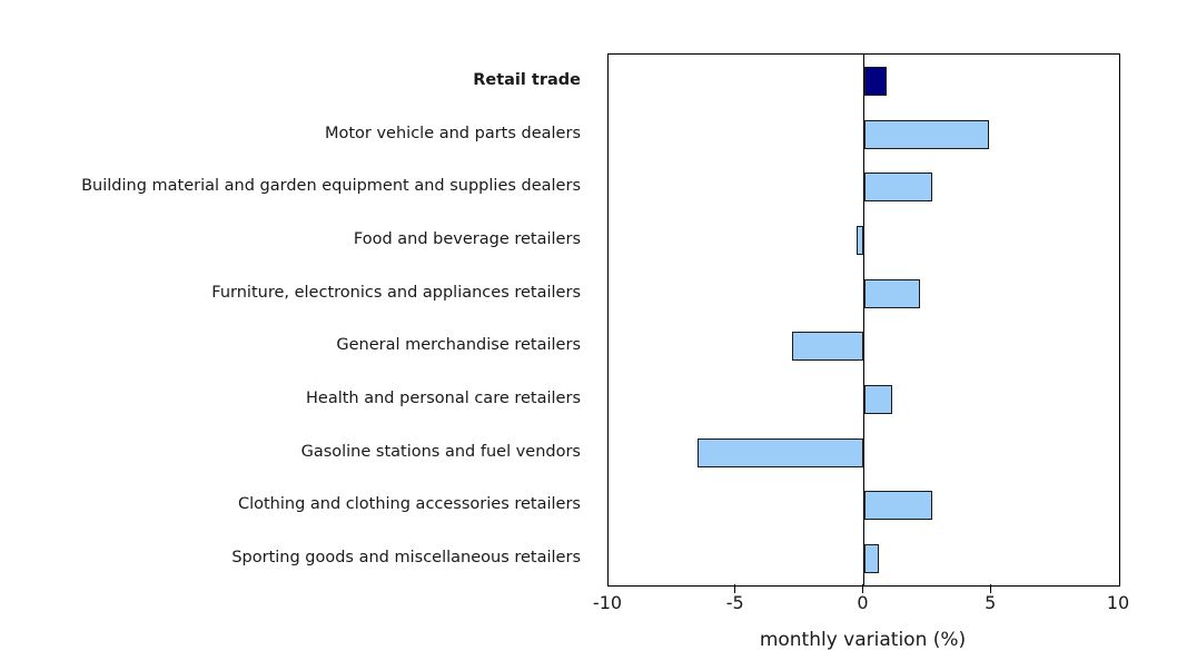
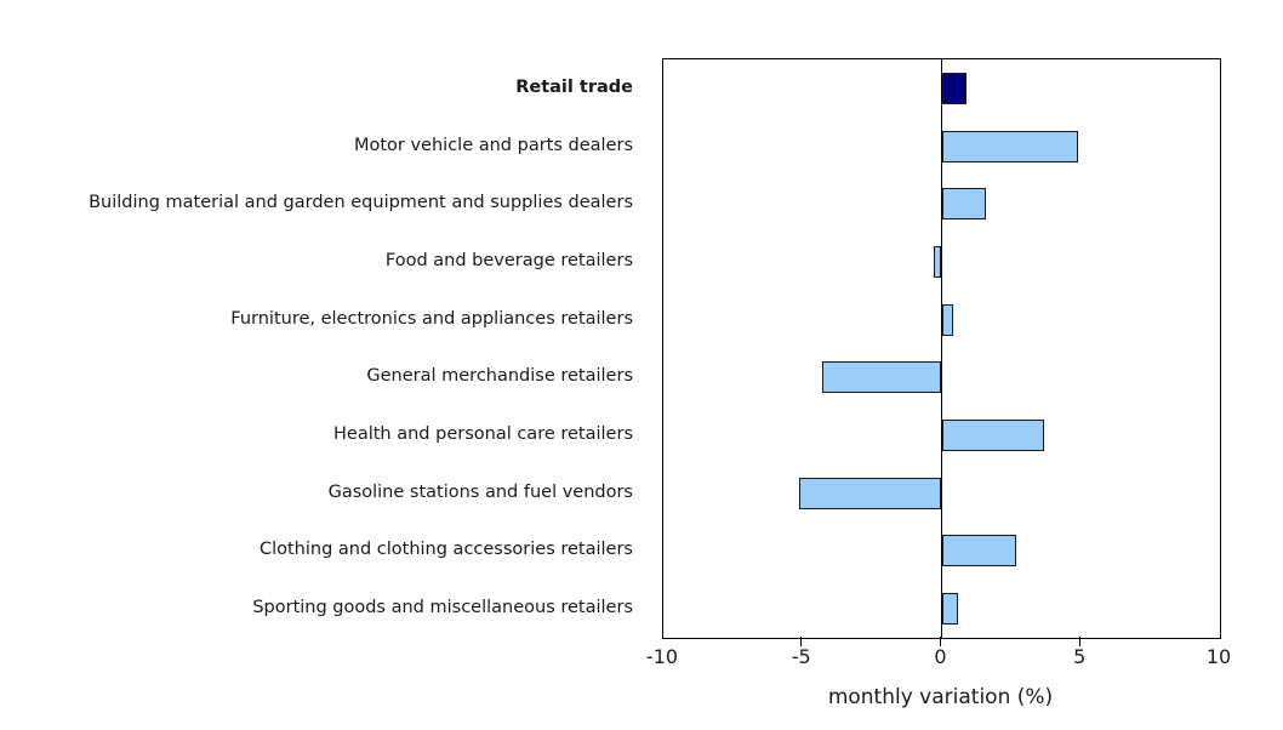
Building material and garden equipment and supplies dealers: 2.7 -> 1.6
Furniture, electronics and appliances retailers: 2.2 -> 0.4
General merchandise retailers: -2.8 -> -4.3
Health and personal care retailers: 1.1 -> 3.7
Gasoline stations and fuel vendors: -6.5 -> -5.1
